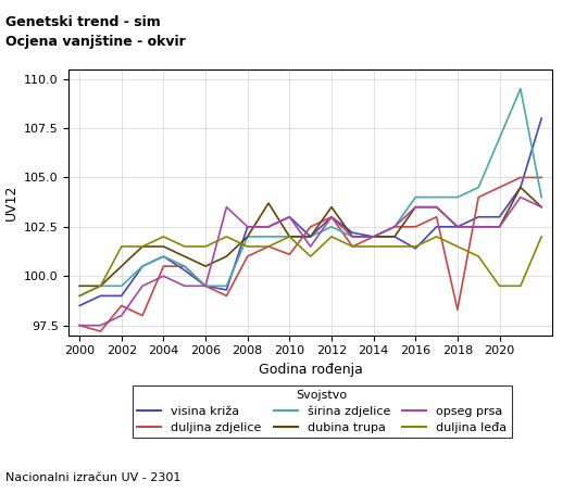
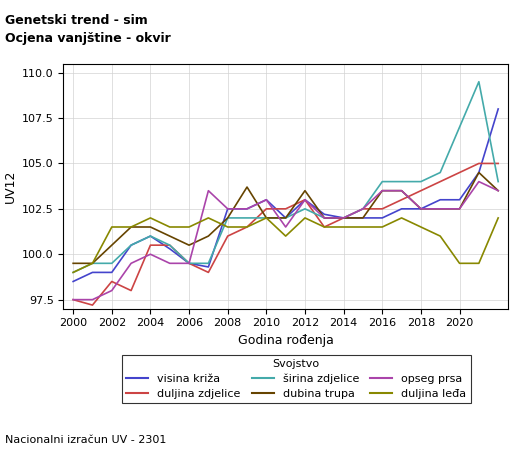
duljina zdjelice/2010: 101.1 -> 102.5
visina križa/2016: 101.4 -> 102.0
duljina zdjelice/2018: 98.3 -> 103.5
